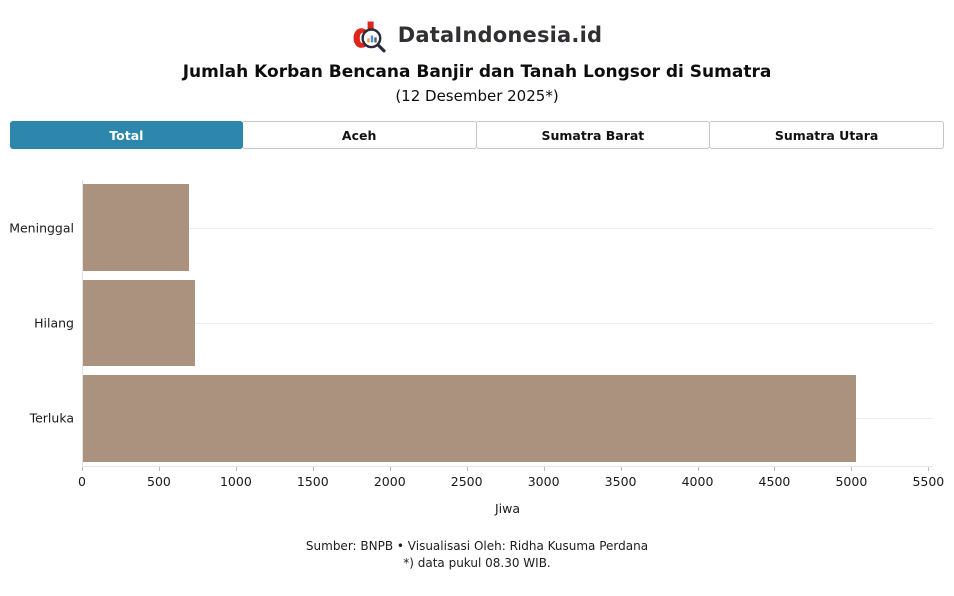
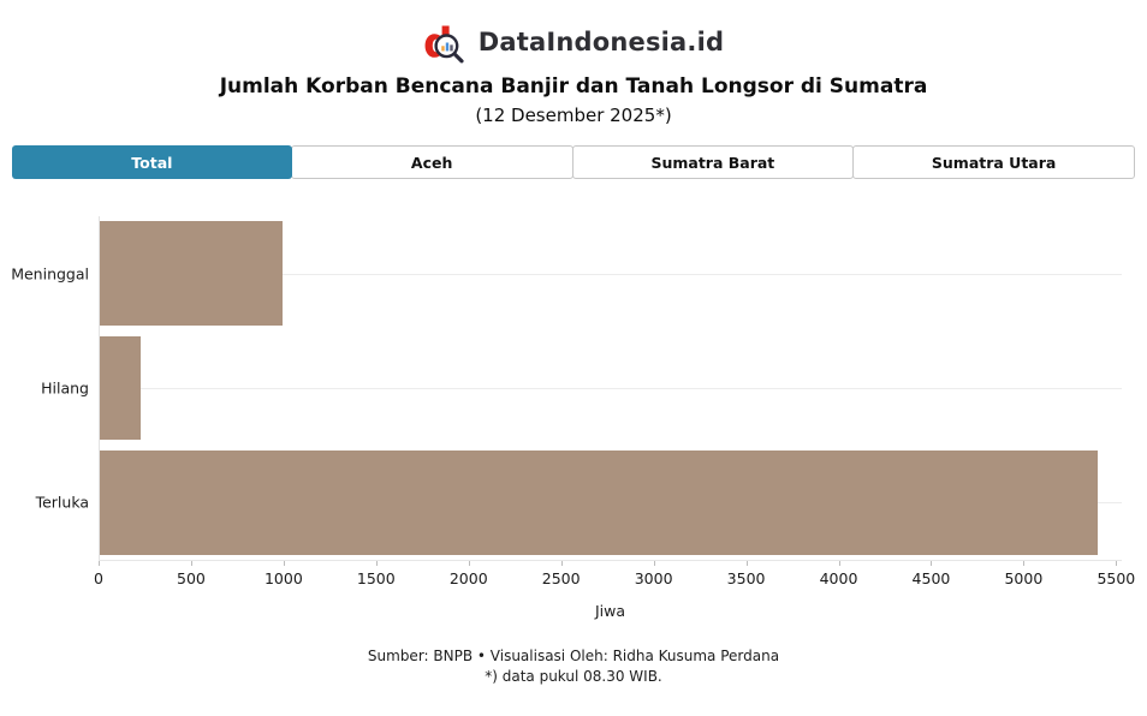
Meninggal: 690 -> 990
Hilang: 730 -> 220
Terluka: 5030 -> 5400
